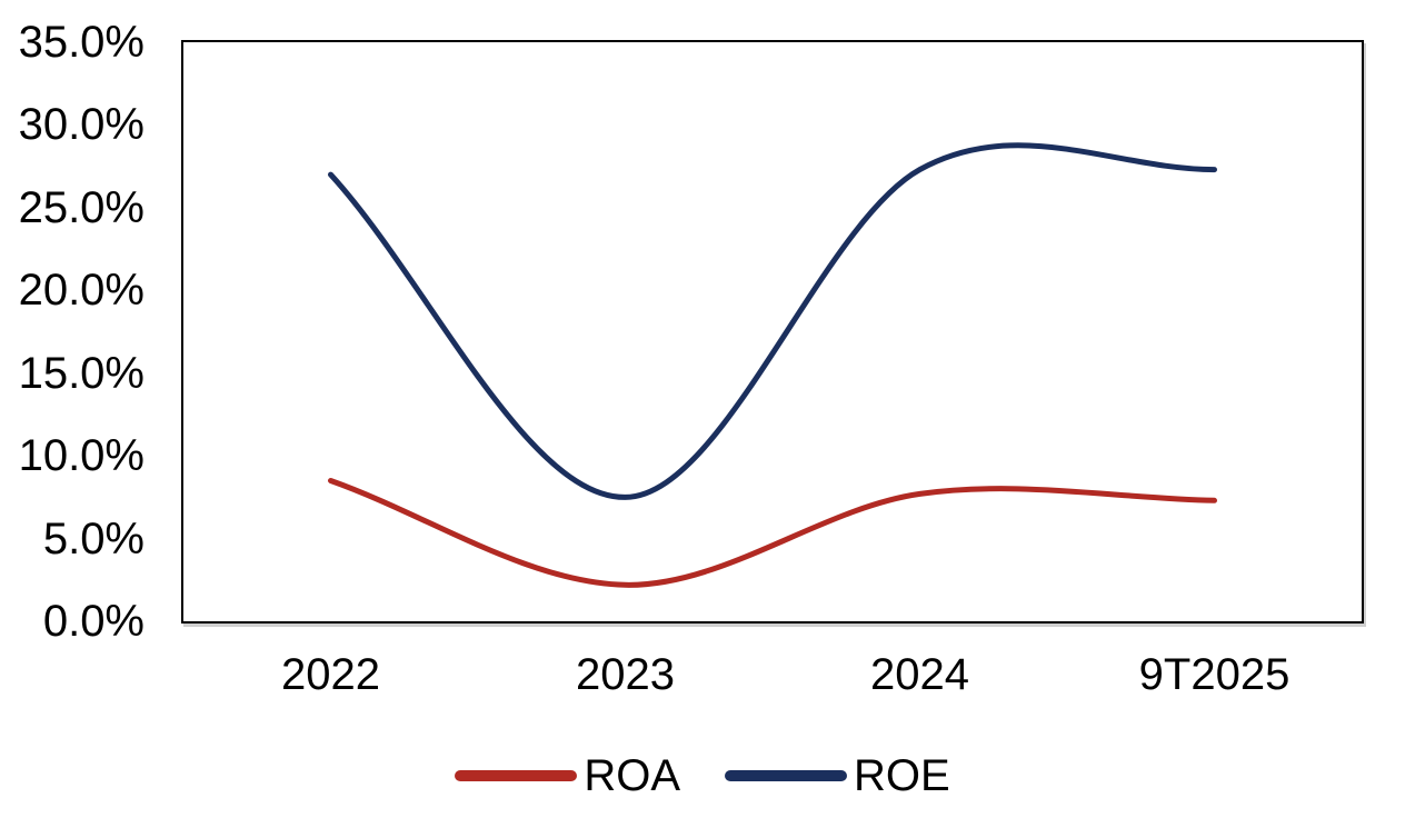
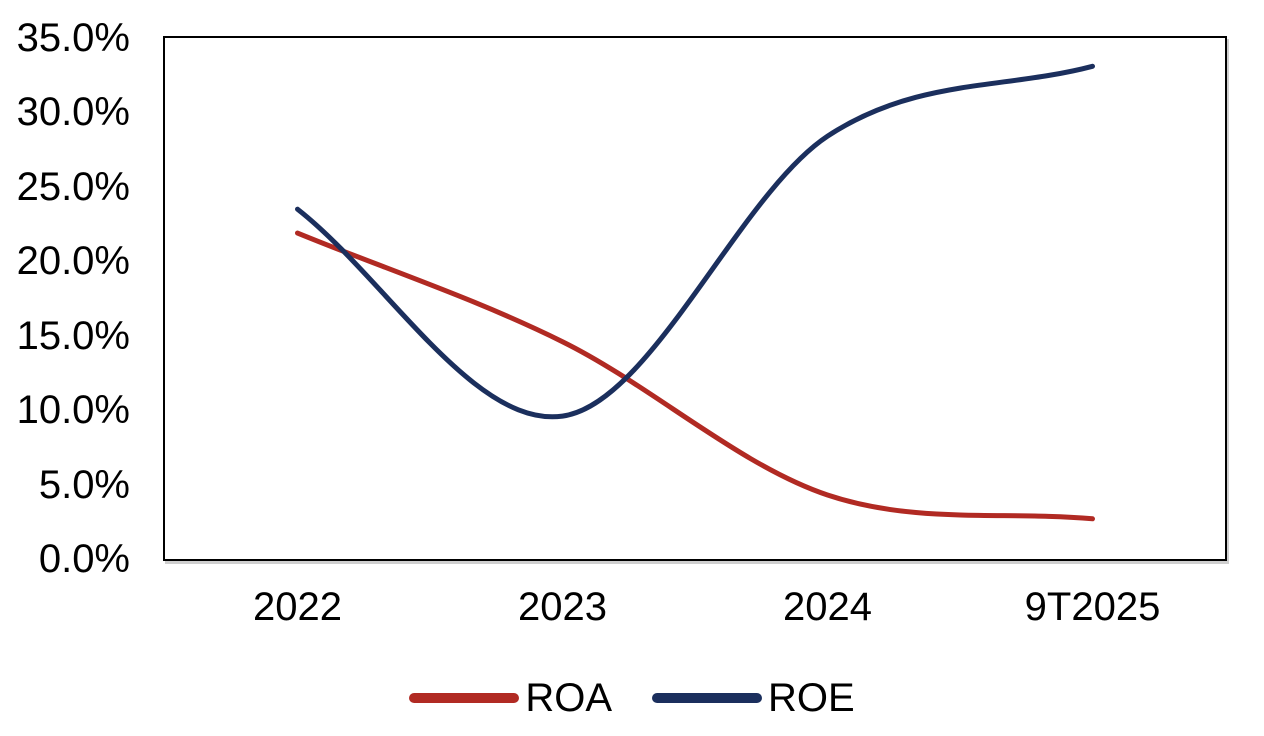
ROA/2022: 8.5% -> 21.9%
ROE/2022: 27.0% -> 23.5%
ROA/2023: 2.2% -> 14.6%
ROE/2023: 7.5% -> 9.6%
ROA/2024: 7.7% -> 4.3%
ROE/2024: 27.3% -> 28.4%
ROA/9T2025: 7.3% -> 2.7%
ROE/9T2025: 27.3% -> 33.1%
